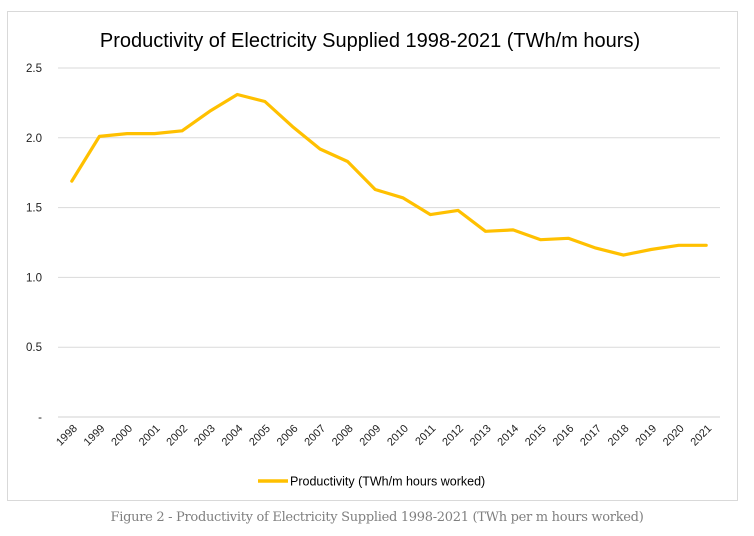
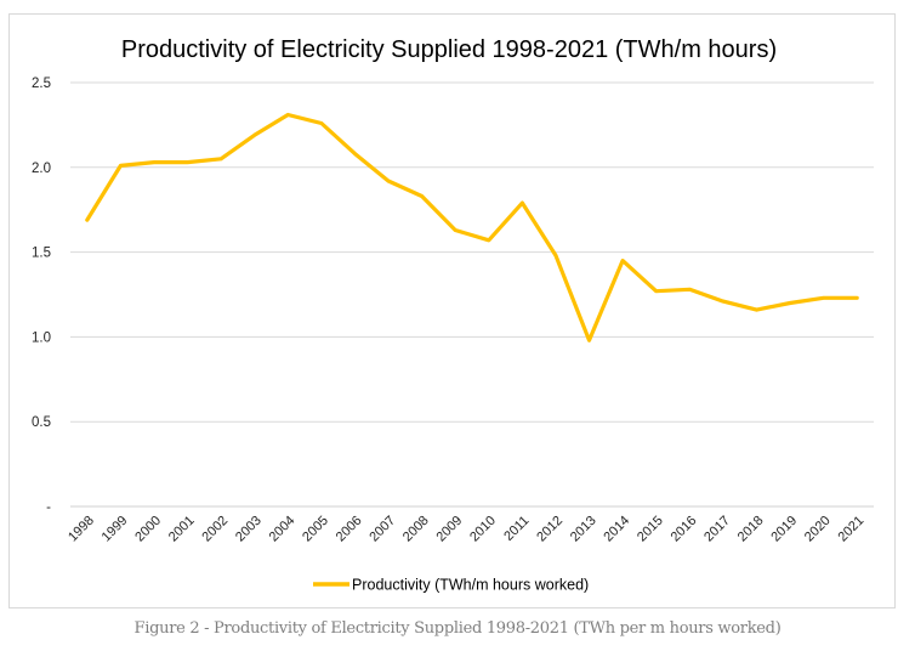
2011: 1.45 -> 1.79
2013: 1.33 -> 0.98
2014: 1.34 -> 1.45
